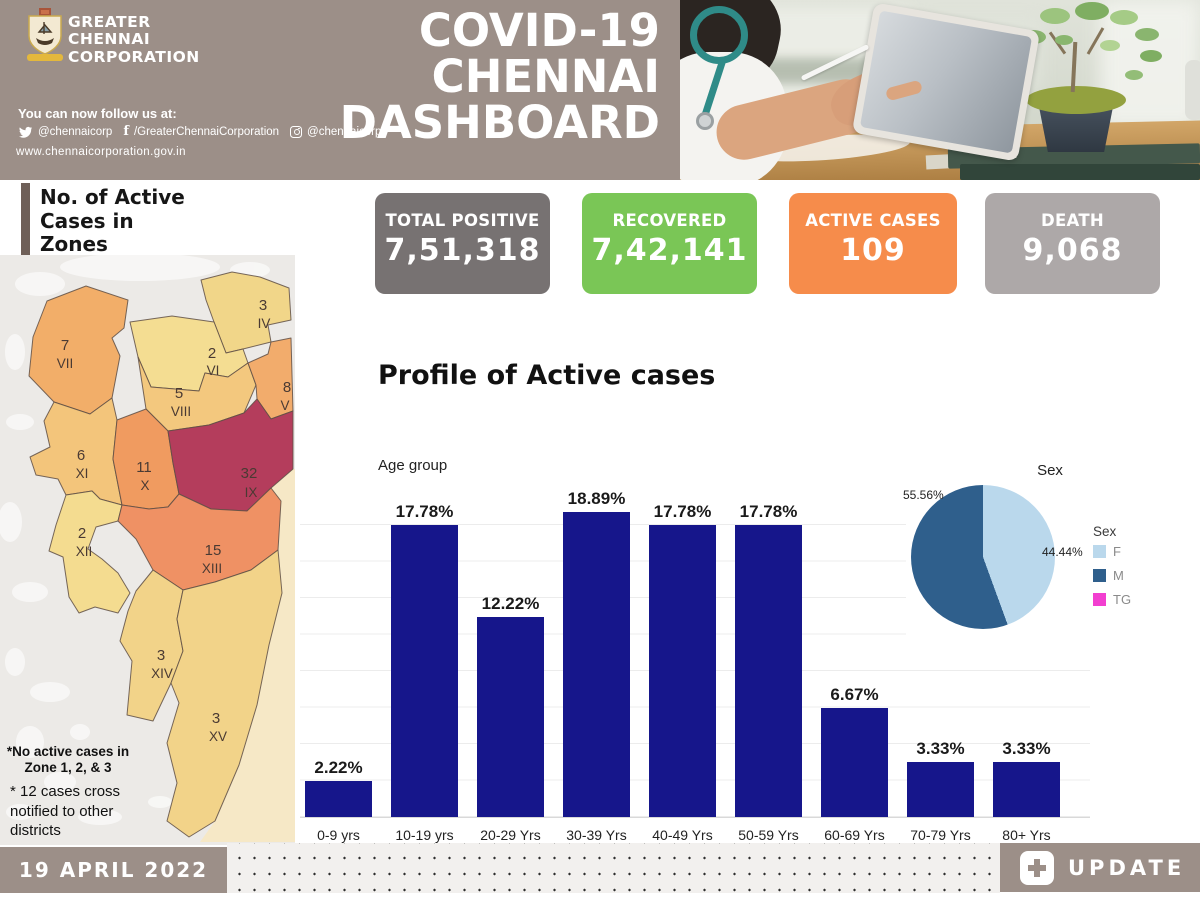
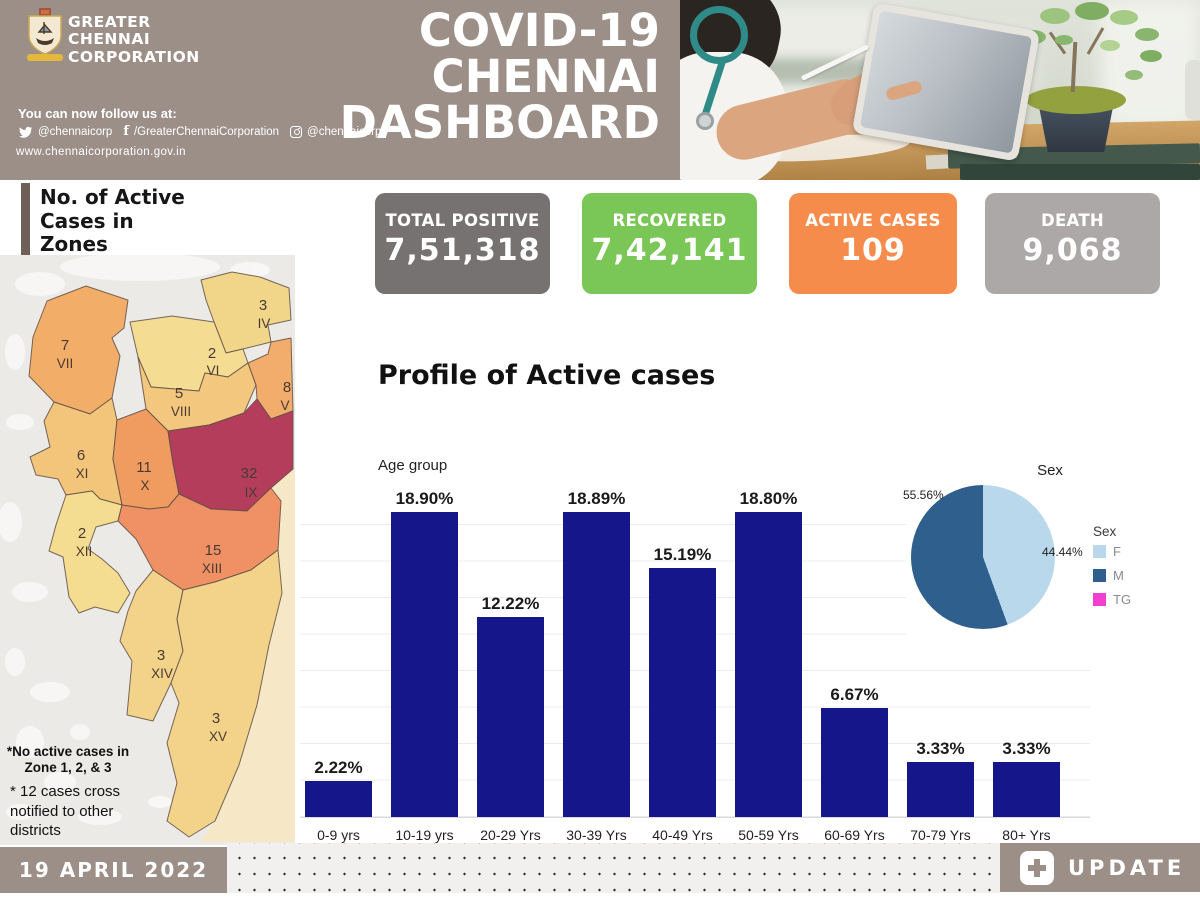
Age group/10-19 yrs: 17.78% -> 18.90%
Age group/40-49 Yrs: 17.78% -> 15.19%
Age group/50-59 Yrs: 17.78% -> 18.80%
